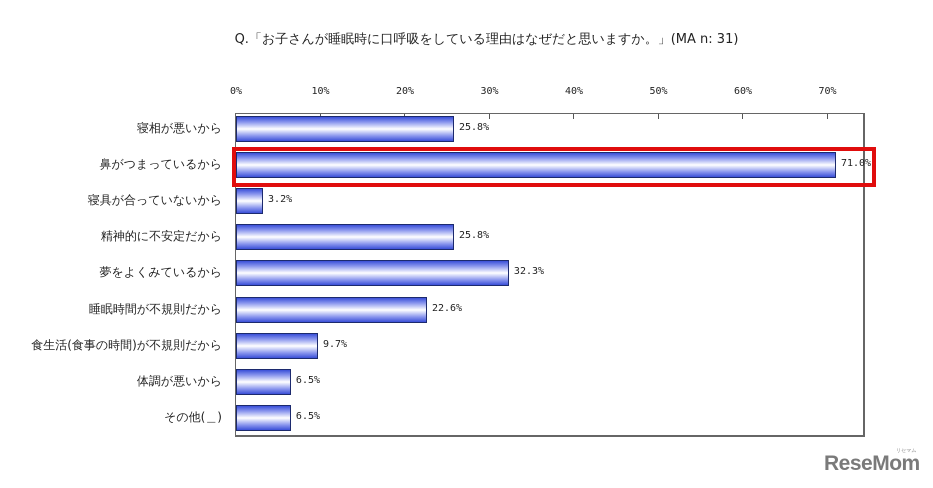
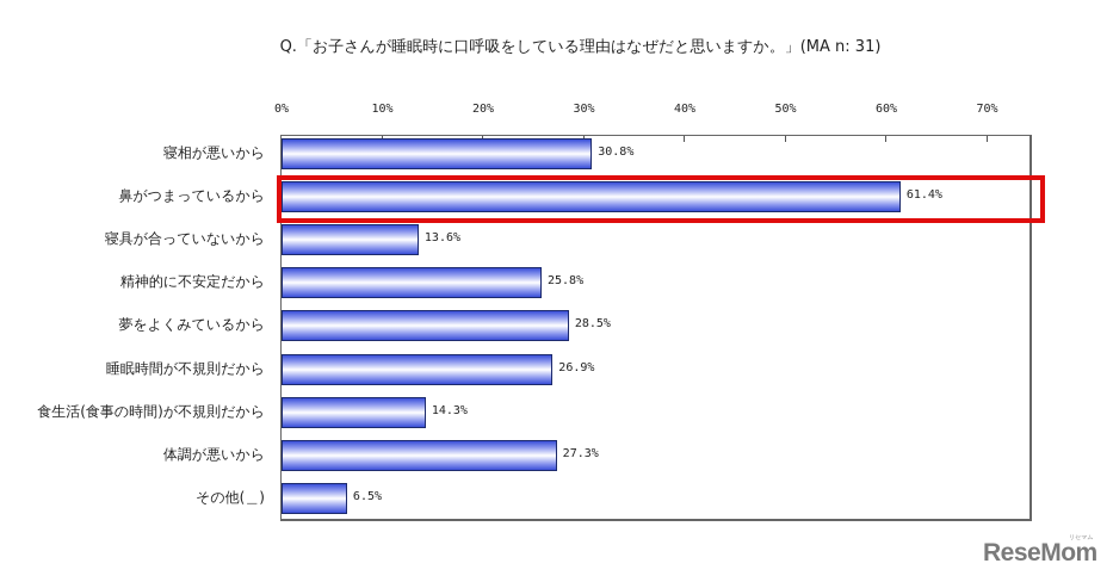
寝相が悪いから: 25.8% -> 30.8%
鼻がつまっているから: 71.0% -> 61.4%
寝具が合っていないから: 3.2% -> 13.6%
夢をよくみているから: 32.3% -> 28.5%
睡眠時間が不規則だから: 22.6% -> 26.9%
食生活(食事の時間)が不規則だから: 9.7% -> 14.3%
体調が悪いから: 6.5% -> 27.3%
